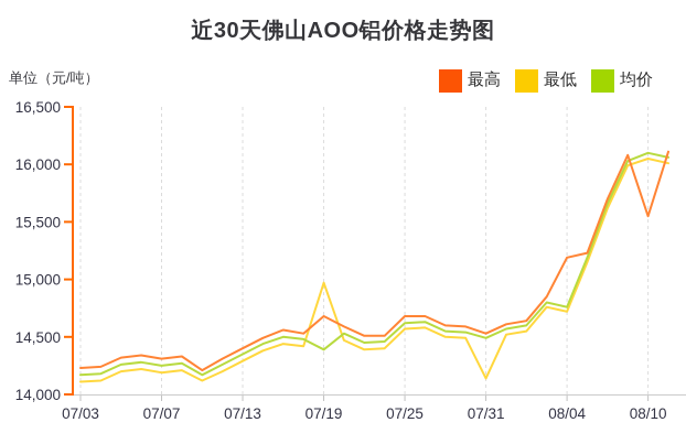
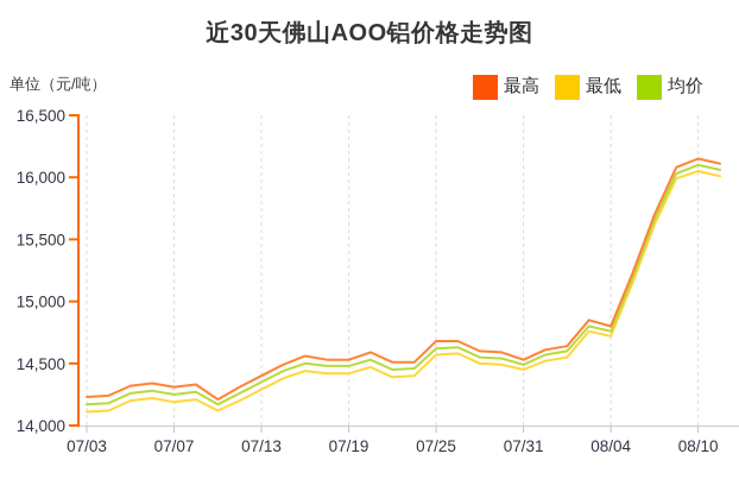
最高/07/19: 14680 -> 14530
最低/07/19: 14970 -> 14420
均价/07/19: 14390 -> 14480
最低/07/31: 14140 -> 14450
最高/08/04: 15190 -> 14800
最高/08/10: 15550 -> 16150
